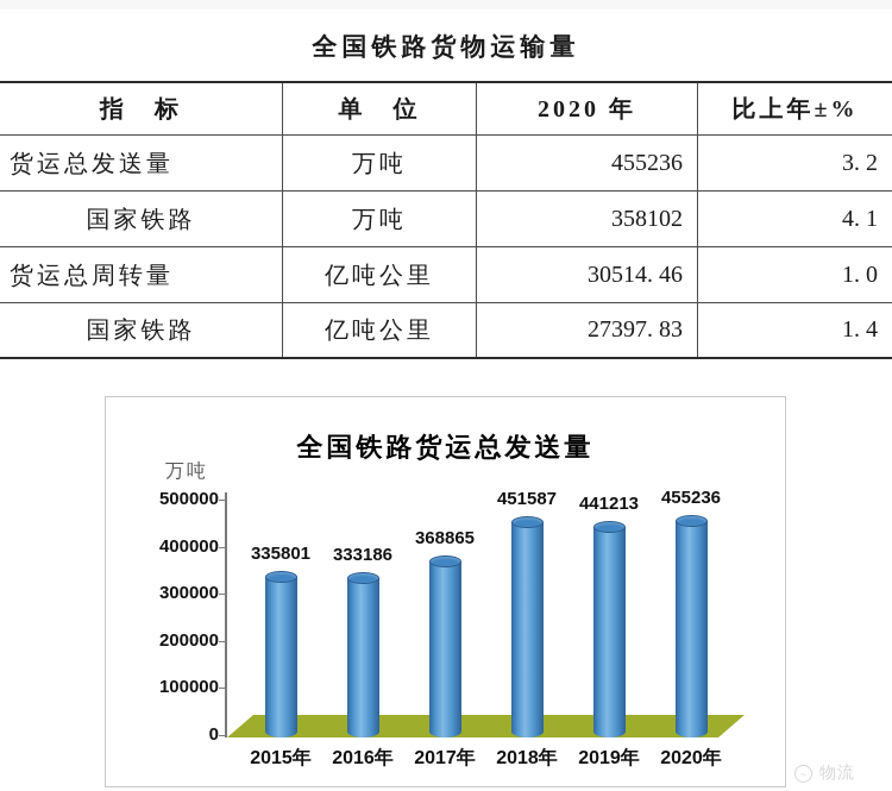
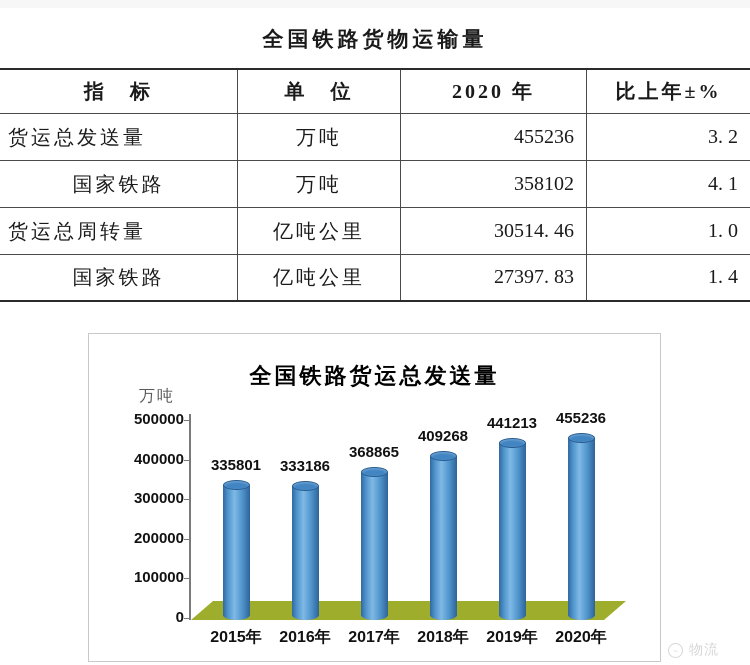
2018年: 451587 -> 409268
